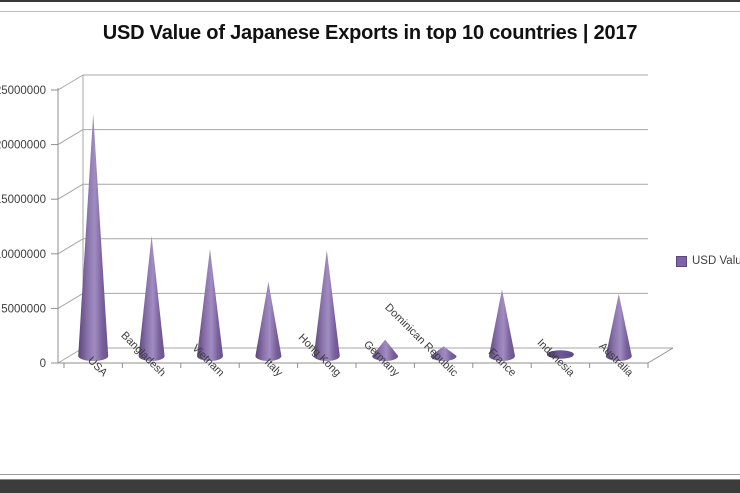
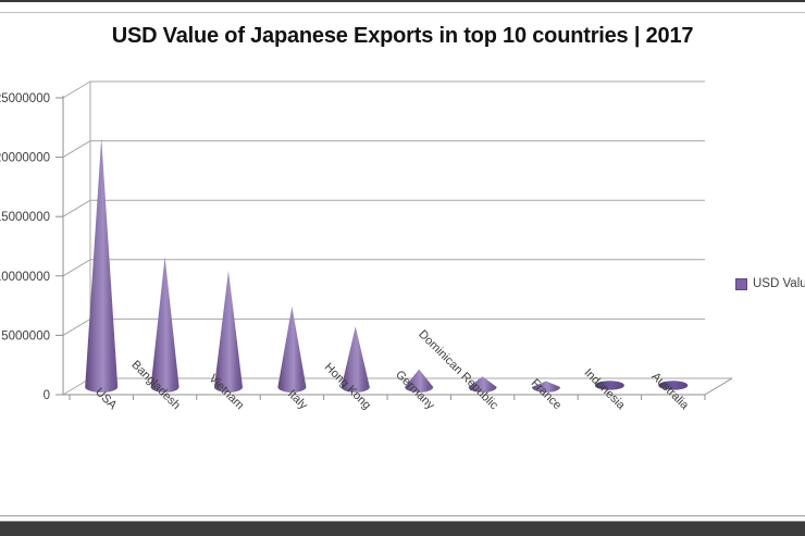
USA: 22200000 -> 21000000
Hong Kong: 9700000 -> 5100000
France: 6100000 -> 500000
Australia: 5700000 -> 300000
